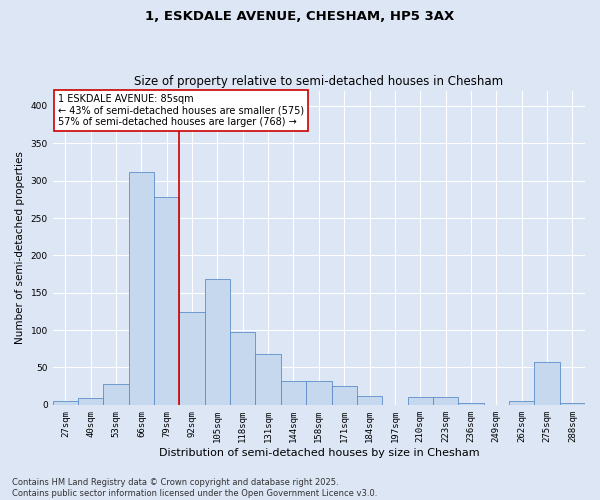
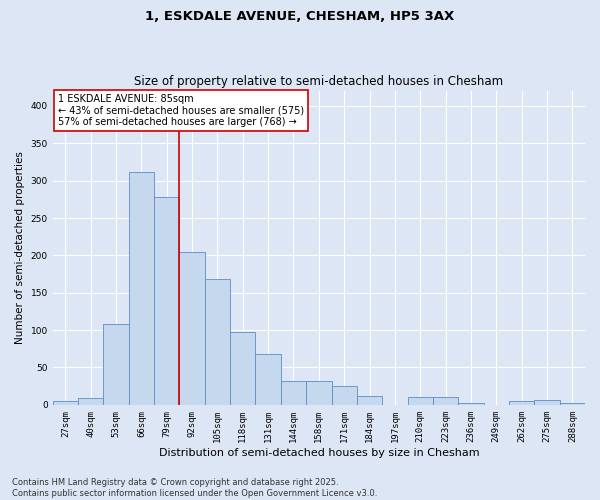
53sqm: 28 -> 108
92sqm: 124 -> 205
275sqm: 58 -> 6
